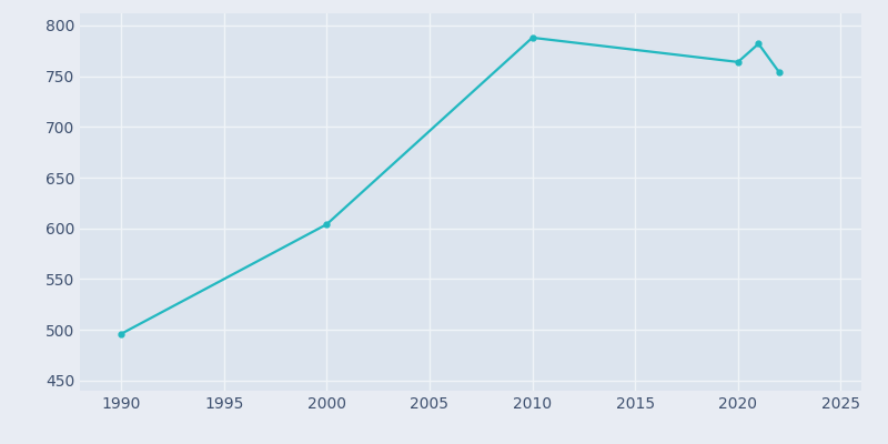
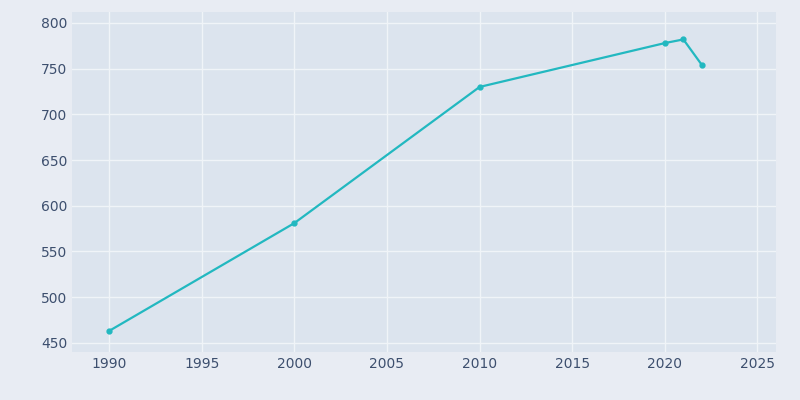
1990: 496 -> 463
2000: 604 -> 581
2010: 788 -> 730
2020: 764 -> 778
